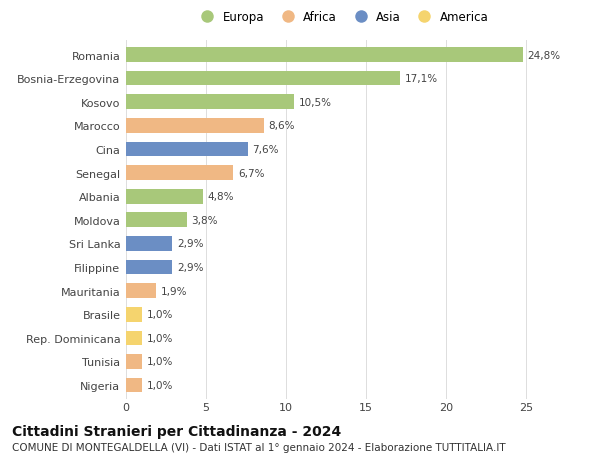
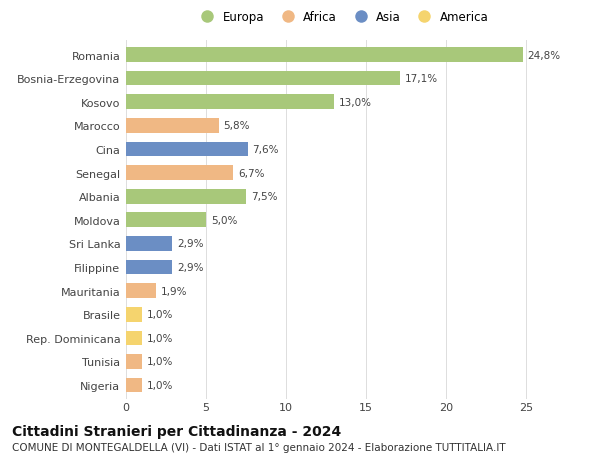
Kosovo: 10,5% -> 13,0%
Marocco: 8,6% -> 5,8%
Albania: 4,8% -> 7,5%
Moldova: 3,8% -> 5,0%
